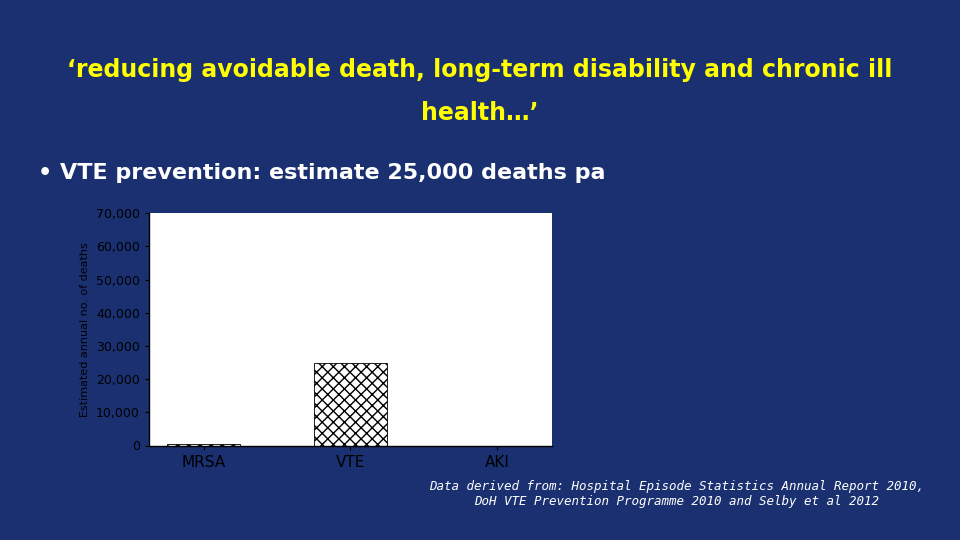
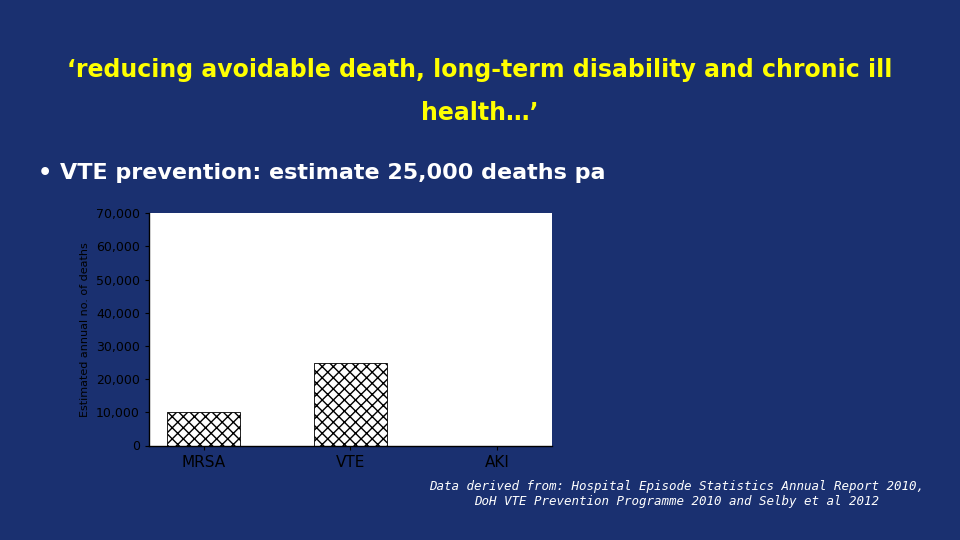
MRSA: 600 -> 10,000
